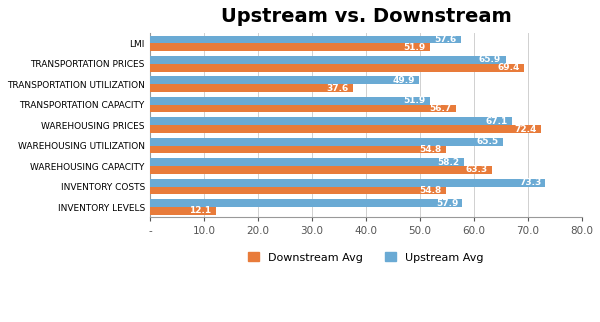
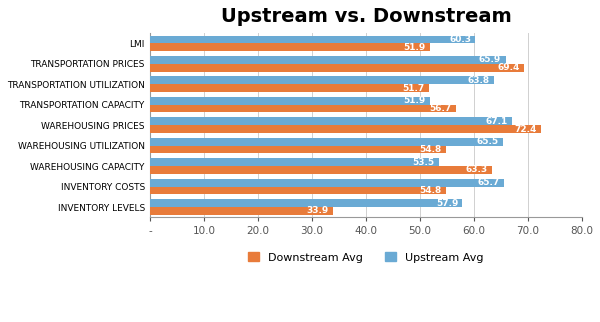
Upstream Avg/LMI: 57.6 -> 60.3
Upstream Avg/TRANSPORTATION UTILIZATION: 49.9 -> 63.8
Downstream Avg/TRANSPORTATION UTILIZATION: 37.6 -> 51.7
Upstream Avg/WAREHOUSING CAPACITY: 58.2 -> 53.5
Upstream Avg/INVENTORY COSTS: 73.3 -> 65.7
Downstream Avg/INVENTORY LEVELS: 12.1 -> 33.9
